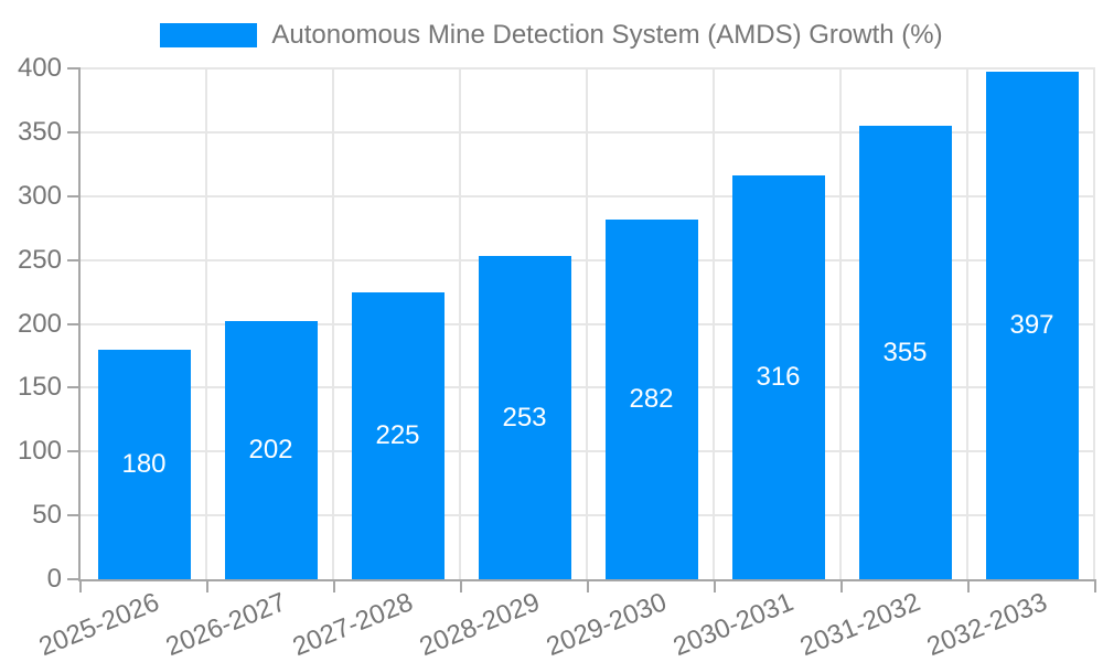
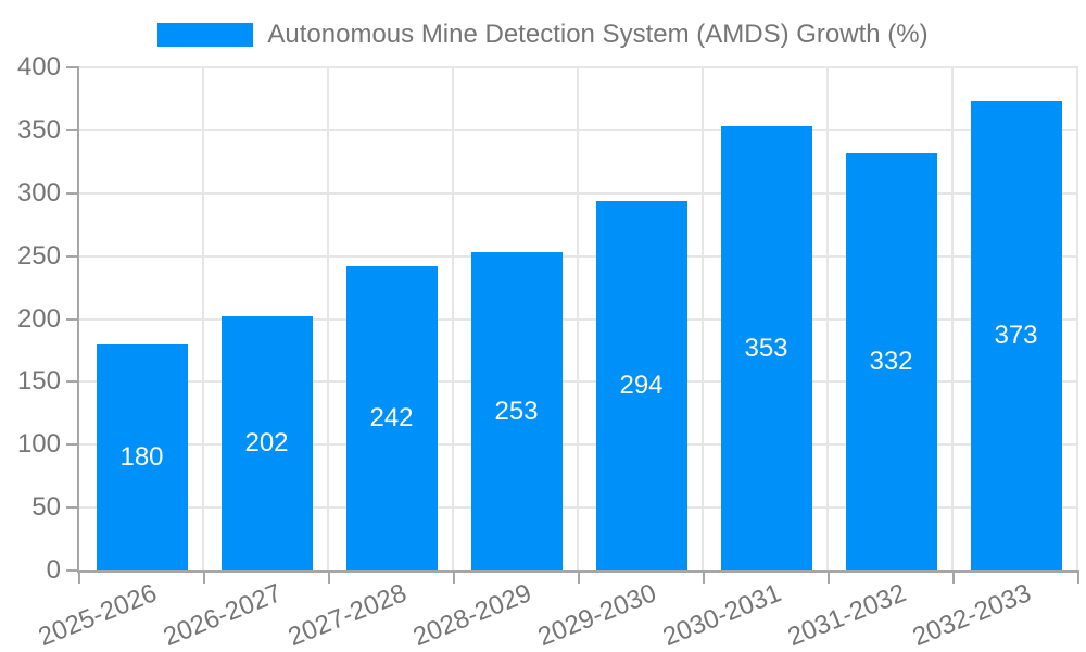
2027-2028: 225 -> 242
2029-2030: 282 -> 294
2030-2031: 316 -> 353
2031-2032: 355 -> 332
2032-2033: 397 -> 373
